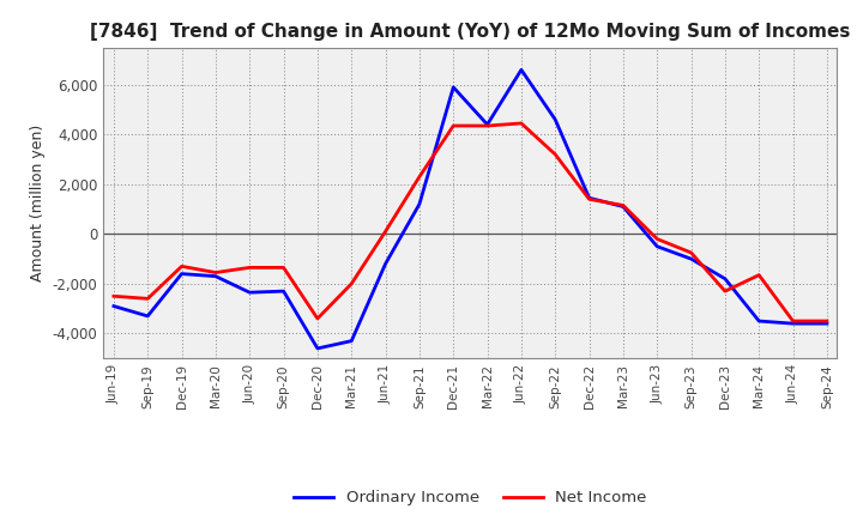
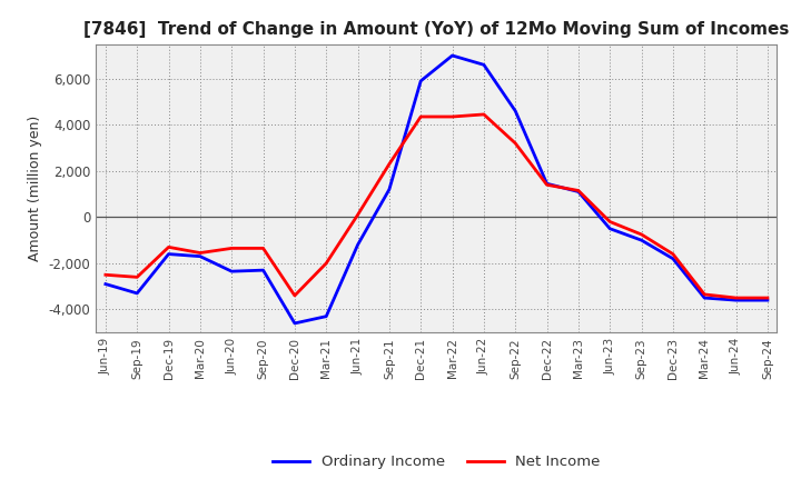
Ordinary Income/Mar-22: 4,400 -> 7,000
Net Income/Dec-23: -2,300 -> -1,600
Net Income/Mar-24: -1,650 -> -3,350
